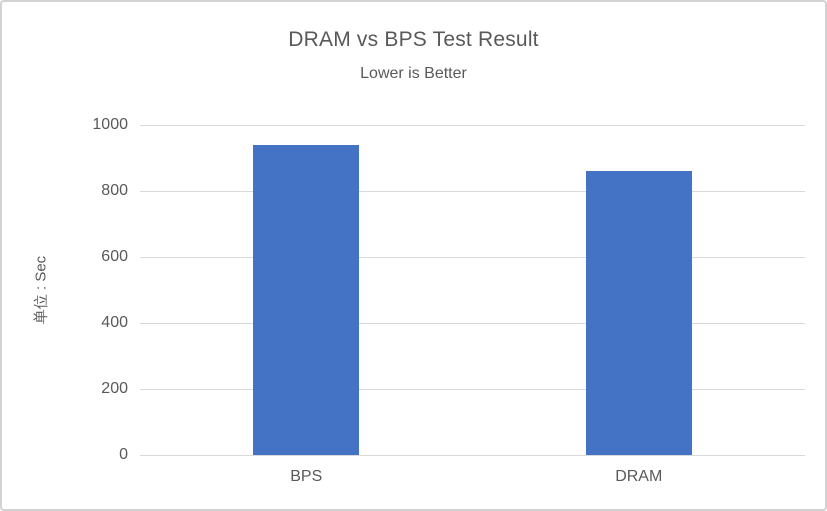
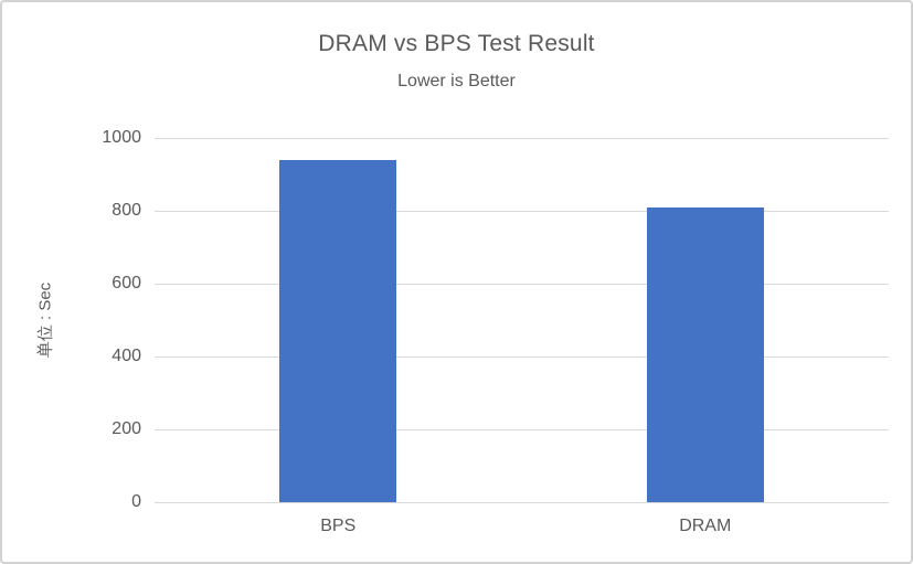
DRAM: 860 -> 810
